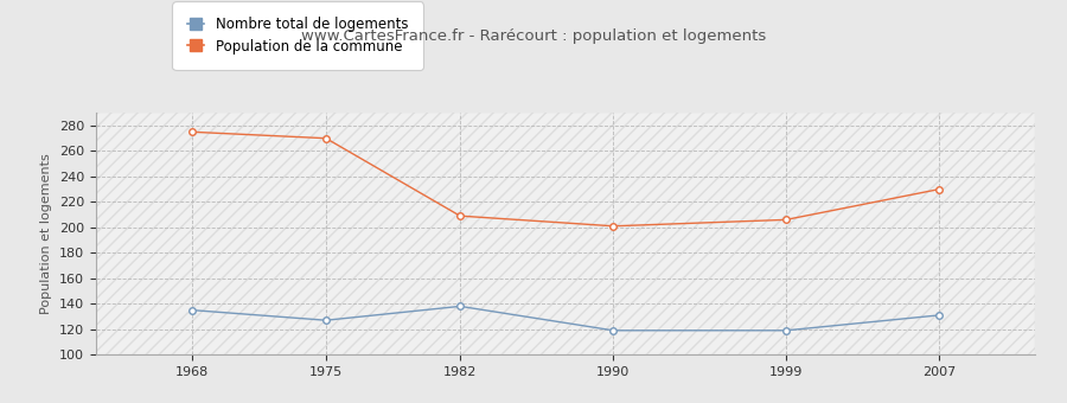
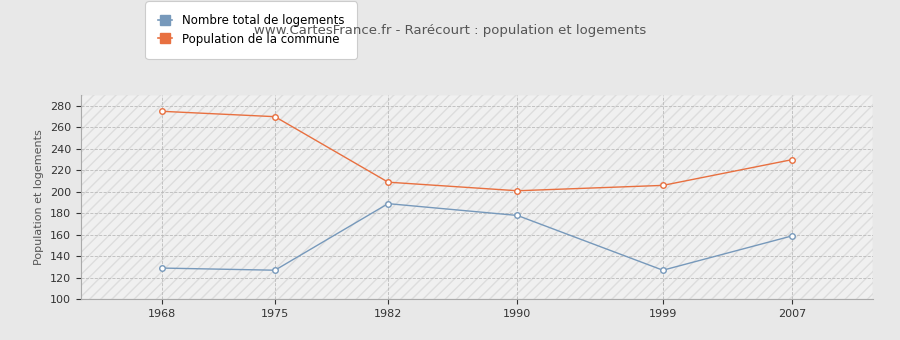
Nombre total de logements/1968: 135 -> 129
Nombre total de logements/1982: 138 -> 189
Nombre total de logements/1990: 119 -> 178
Nombre total de logements/1999: 119 -> 127
Nombre total de logements/2007: 131 -> 159
